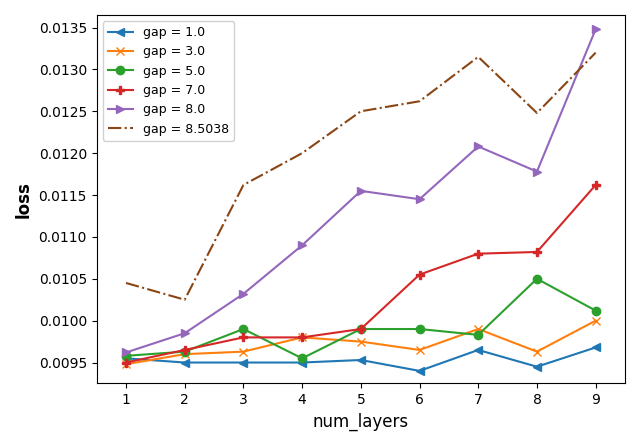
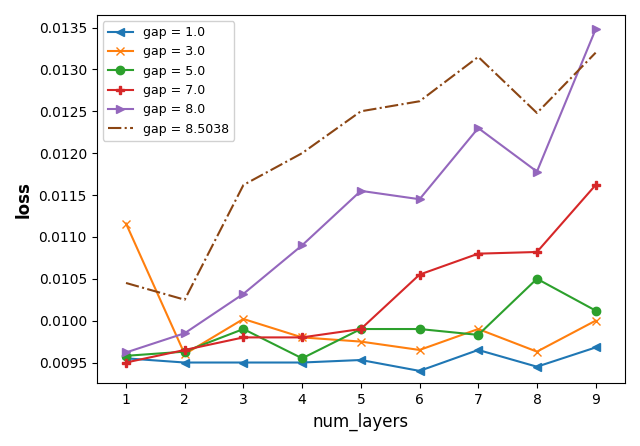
gap = 3.0/1: 0.00948 -> 0.01116
gap = 3.0/3: 0.00963 -> 0.01002
gap = 8.0/7: 0.01208 -> 0.01230
